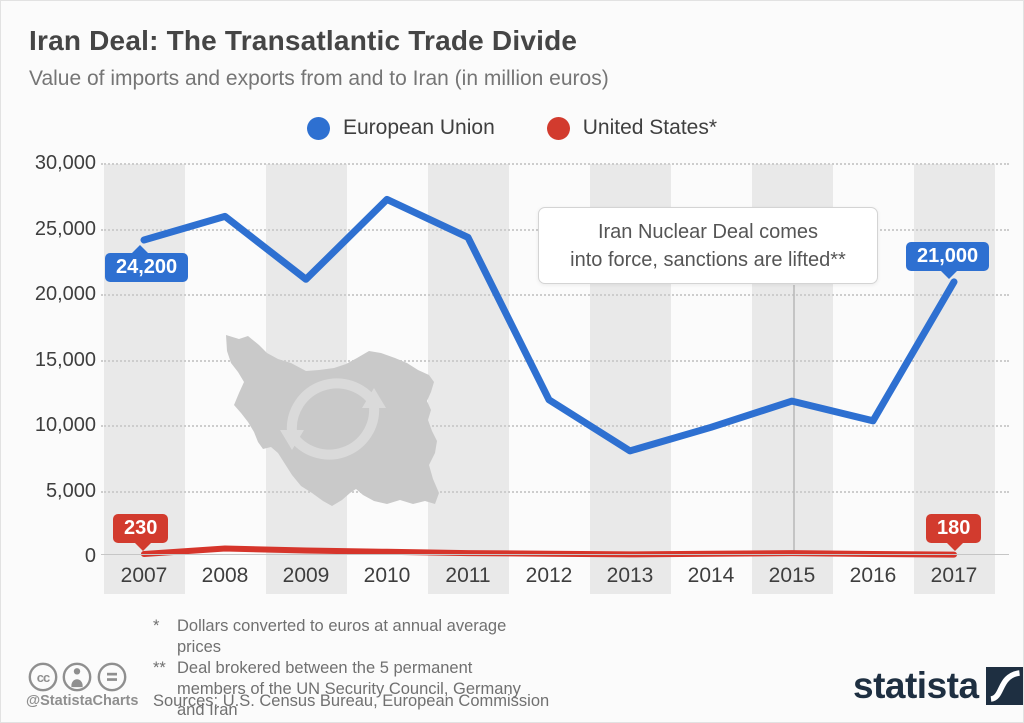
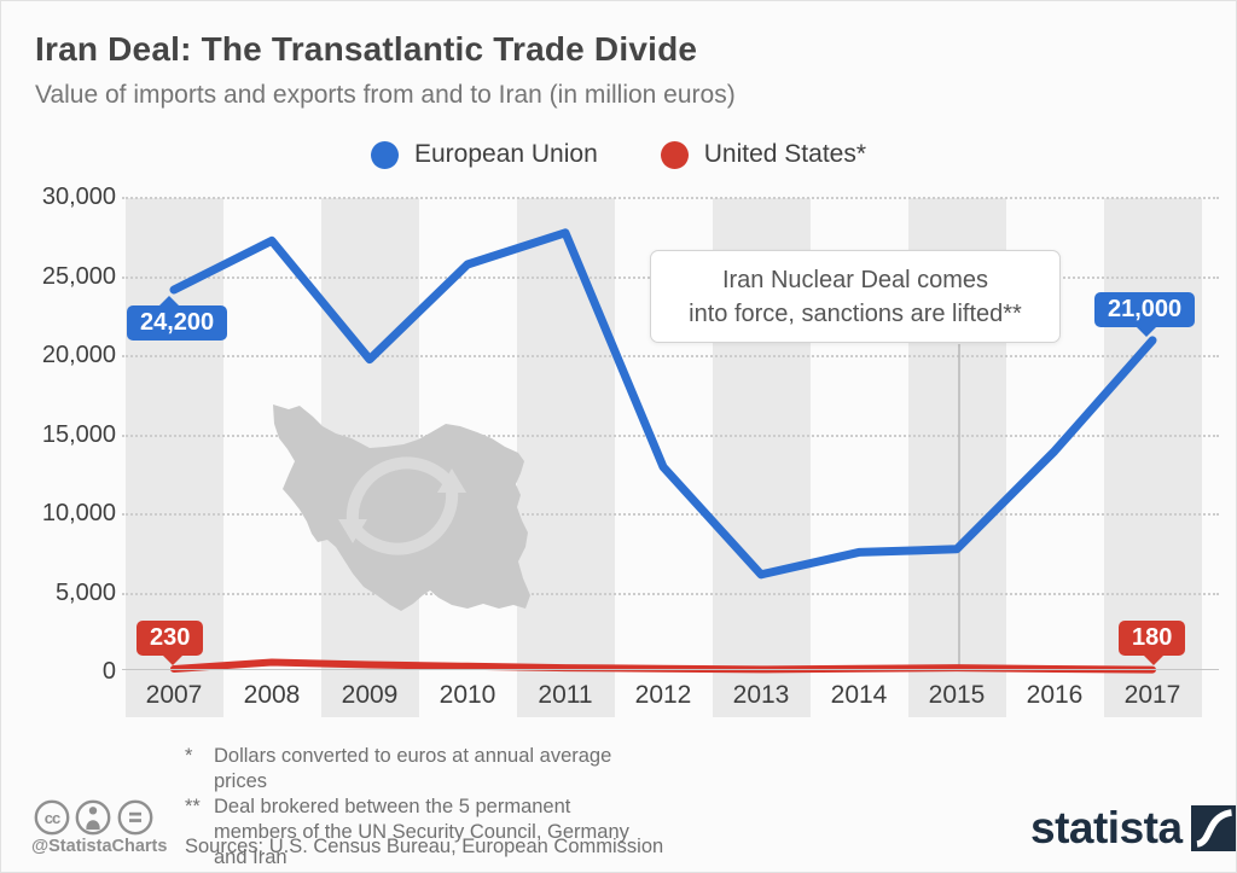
European Union/2008: 26000 -> 27300
European Union/2009: 21200 -> 19800
European Union/2010: 27300 -> 25800
European Union/2011: 24400 -> 27800
European Union/2012: 12000 -> 13000
European Union/2013: 8100 -> 6200
European Union/2014: 9900 -> 7600
European Union/2015: 11900 -> 7800
European Union/2016: 10400 -> 14000
